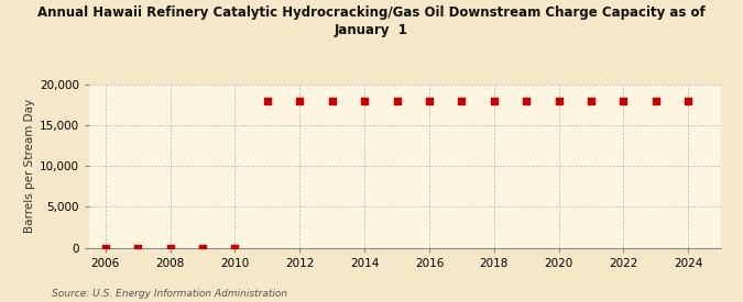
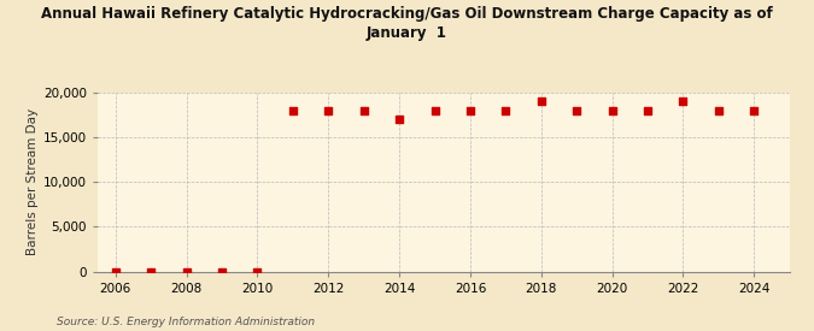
2014: 18,000 -> 17,000
2018: 18,000 -> 19,000
2022: 18,000 -> 19,000
